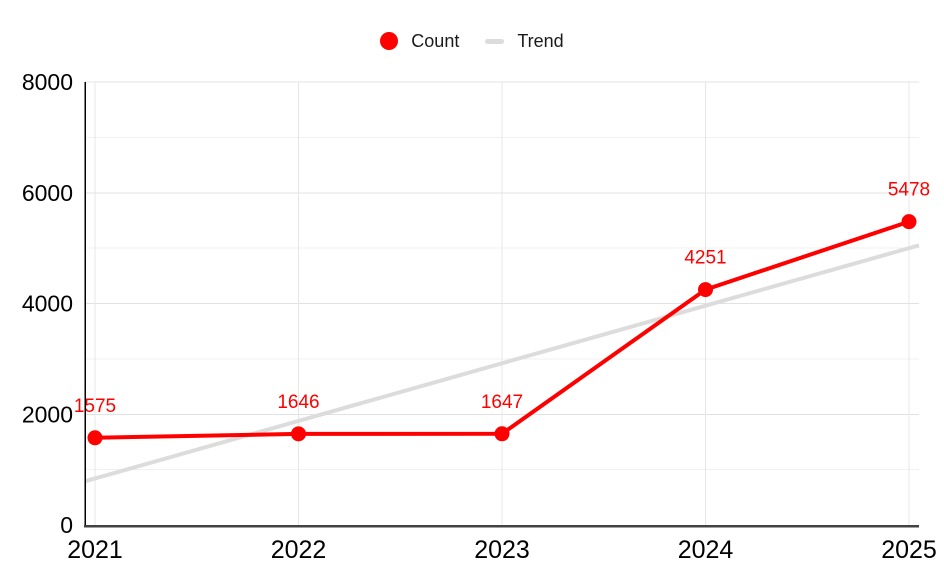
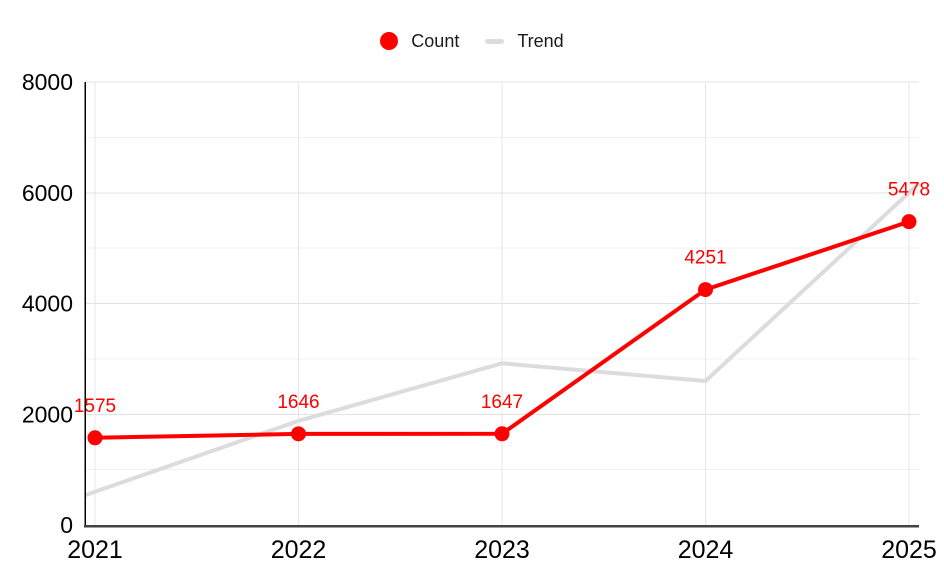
Trend/2021: 800 -> 600
Trend/2024: 4000 -> 2600
Trend/2025: 5000 -> 6000
